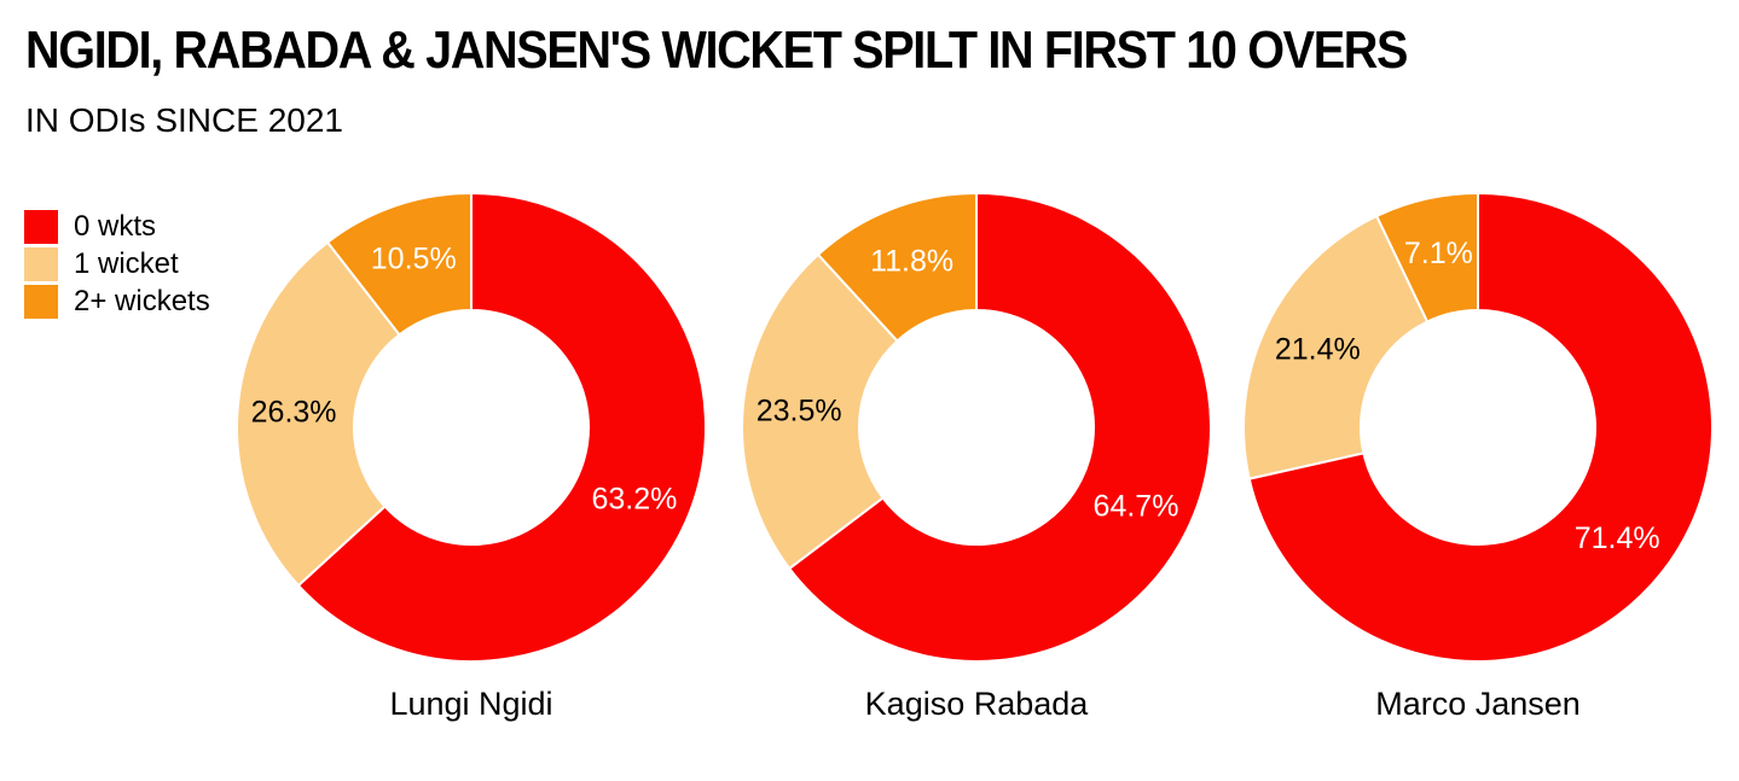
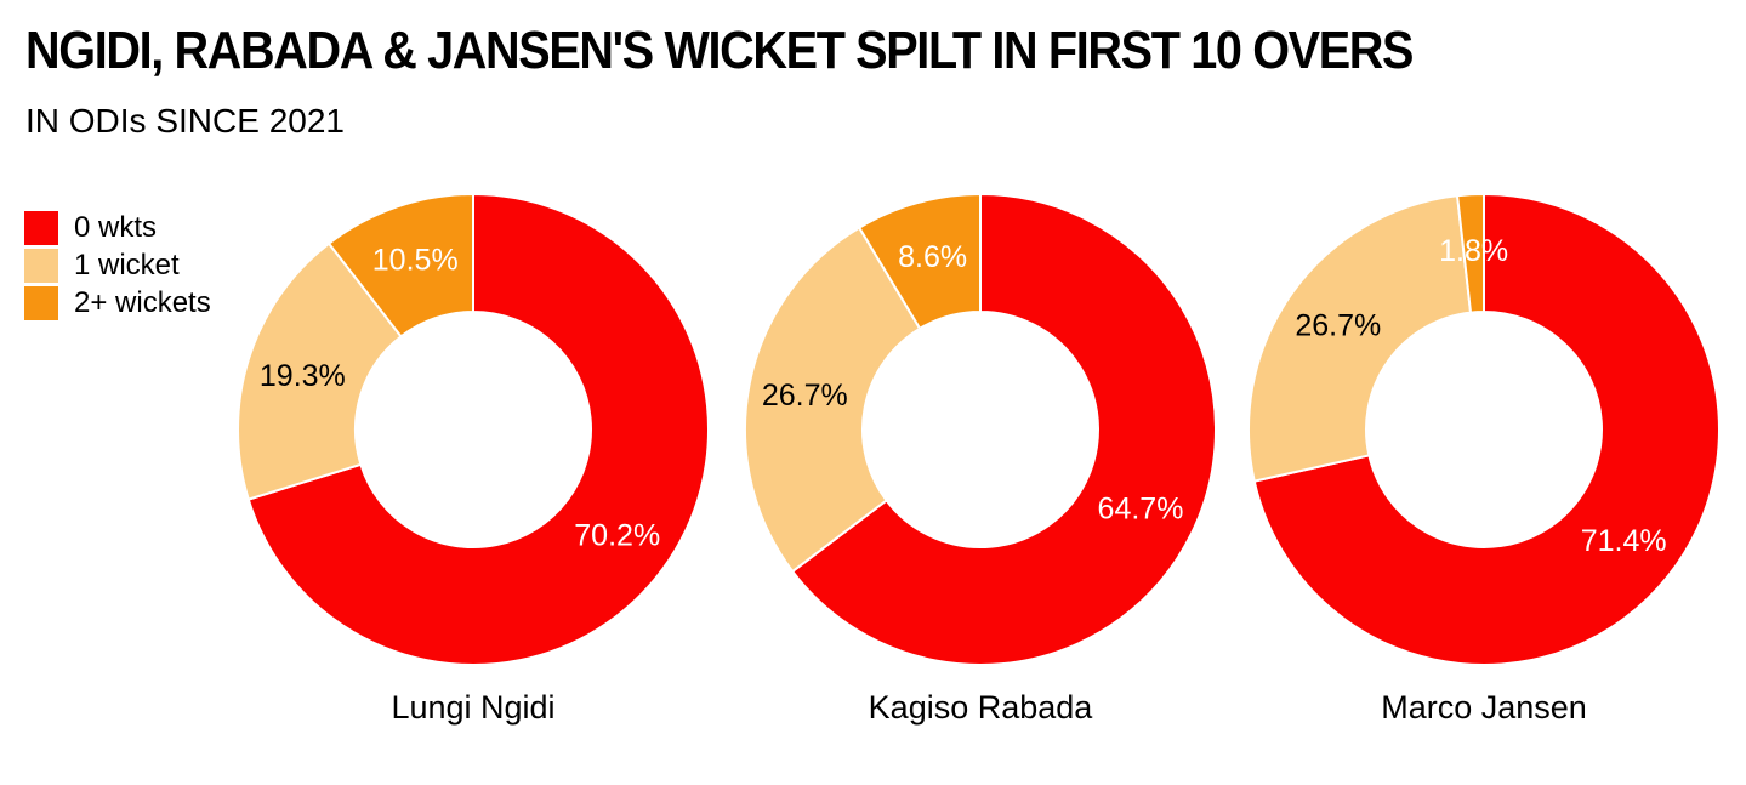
Lungi Ngidi/0 wkts: 63.2% -> 70.2%
Lungi Ngidi/1 wicket: 26.3% -> 19.3%
Kagiso Rabada/1 wicket: 23.5% -> 26.7%
Kagiso Rabada/2+ wickets: 11.8% -> 8.6%
Marco Jansen/1 wicket: 21.4% -> 26.7%
Marco Jansen/2+ wickets: 7.1% -> 1.8%
